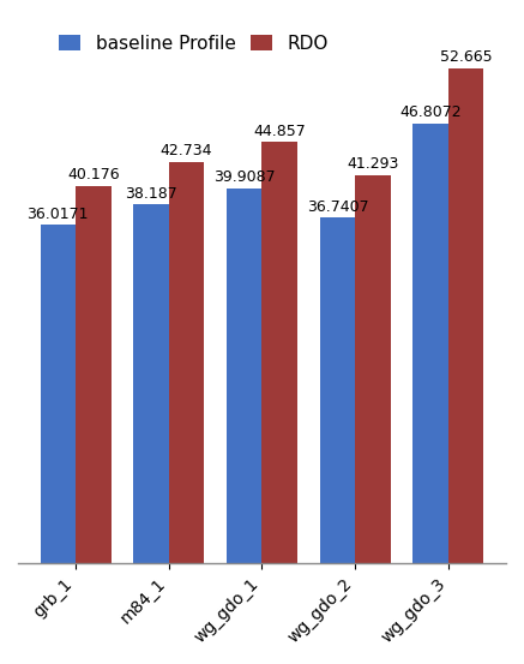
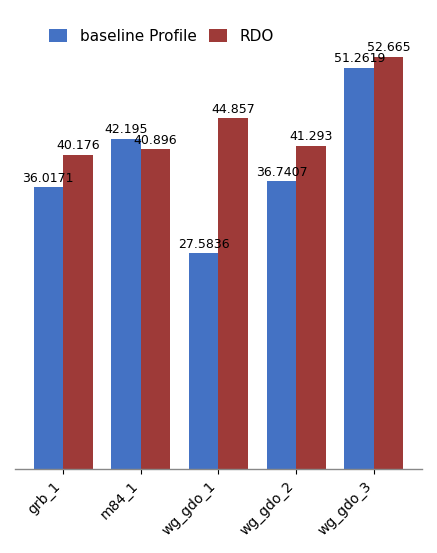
baseline Profile/m84_1: 38.187 -> 42.195
RDO/m84_1: 42.734 -> 40.896
baseline Profile/wg_gdo_1: 39.9087 -> 27.5836
baseline Profile/wg_gdo_3: 46.8072 -> 51.2619
